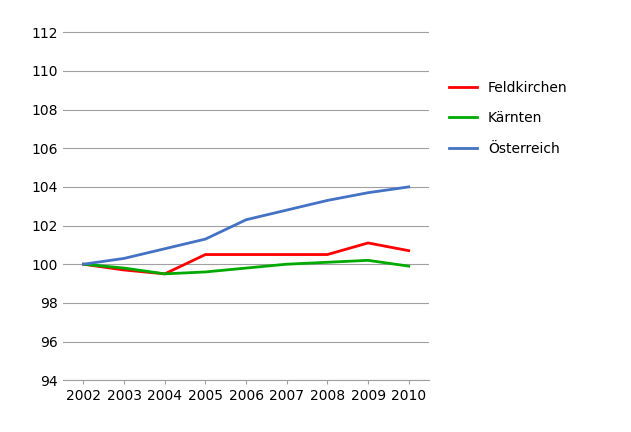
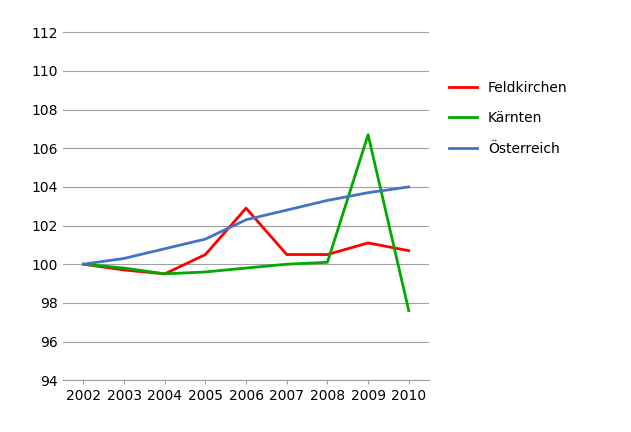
Feldkirchen/2006: 100.5 -> 102.9
Kärnten/2009: 100.2 -> 106.7
Kärnten/2010: 99.9 -> 97.6
